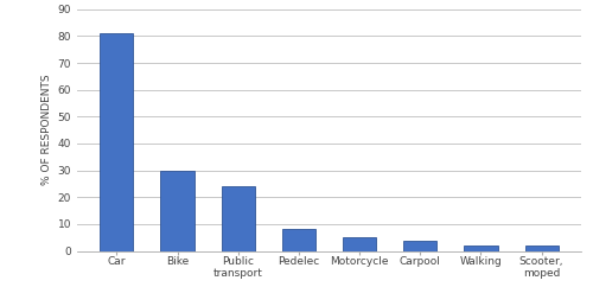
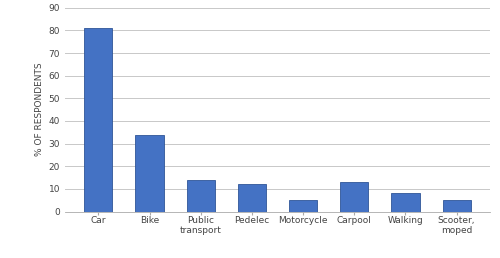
Bike: 30 -> 34
Public transport: 24 -> 14
Pedelec: 8 -> 12
Carpool: 4 -> 13
Walking: 2 -> 8
Scooter, moped: 2 -> 5
